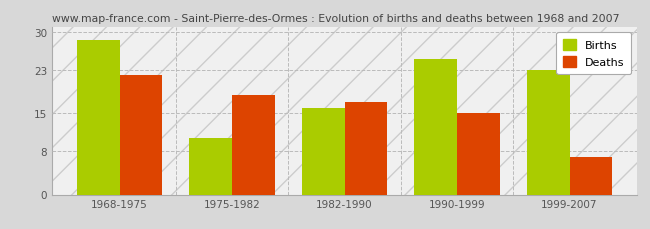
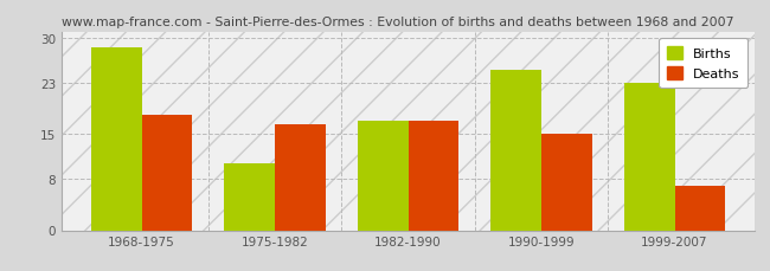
Deaths/1968-1975: 22.0 -> 18.0
Deaths/1975-1982: 18.4 -> 16.5
Births/1982-1990: 16.0 -> 17.0
